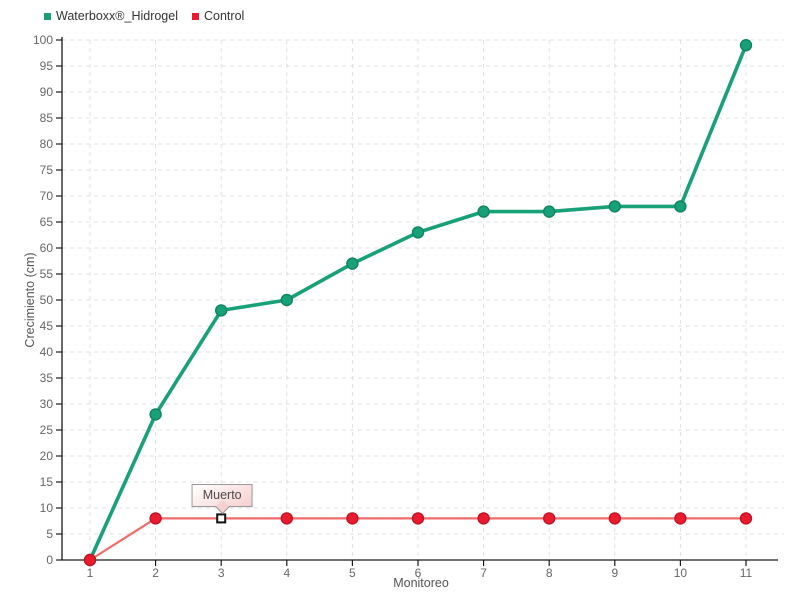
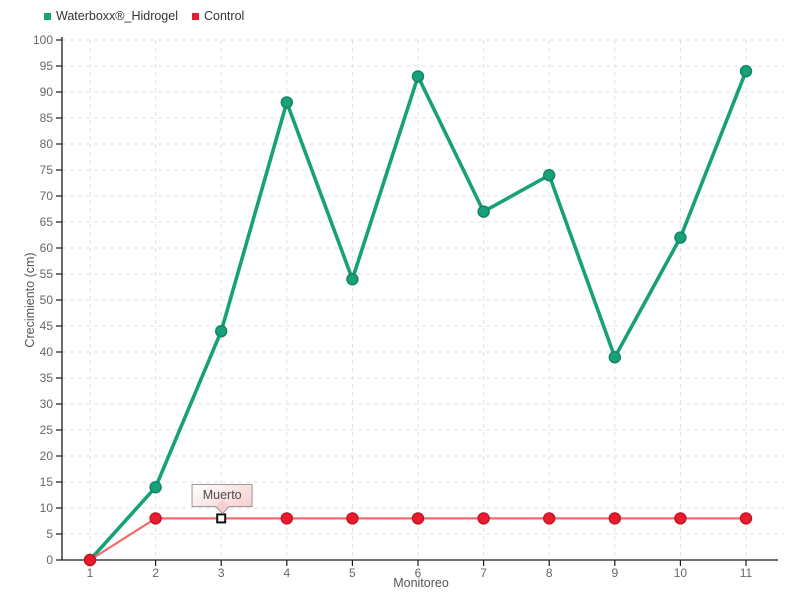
Waterboxx®_Hidrogel/2: 28 -> 14
Waterboxx®_Hidrogel/3: 48 -> 44
Waterboxx®_Hidrogel/4: 50 -> 88
Waterboxx®_Hidrogel/5: 57 -> 54
Waterboxx®_Hidrogel/6: 63 -> 93
Waterboxx®_Hidrogel/8: 67 -> 74
Waterboxx®_Hidrogel/9: 68 -> 39
Waterboxx®_Hidrogel/10: 68 -> 62
Waterboxx®_Hidrogel/11: 99 -> 94
